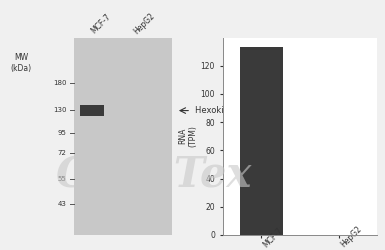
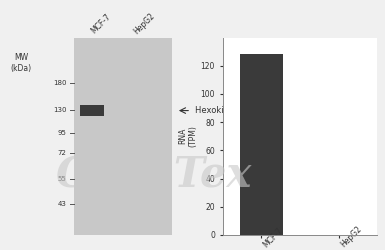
MCF-7: 133 -> 128
